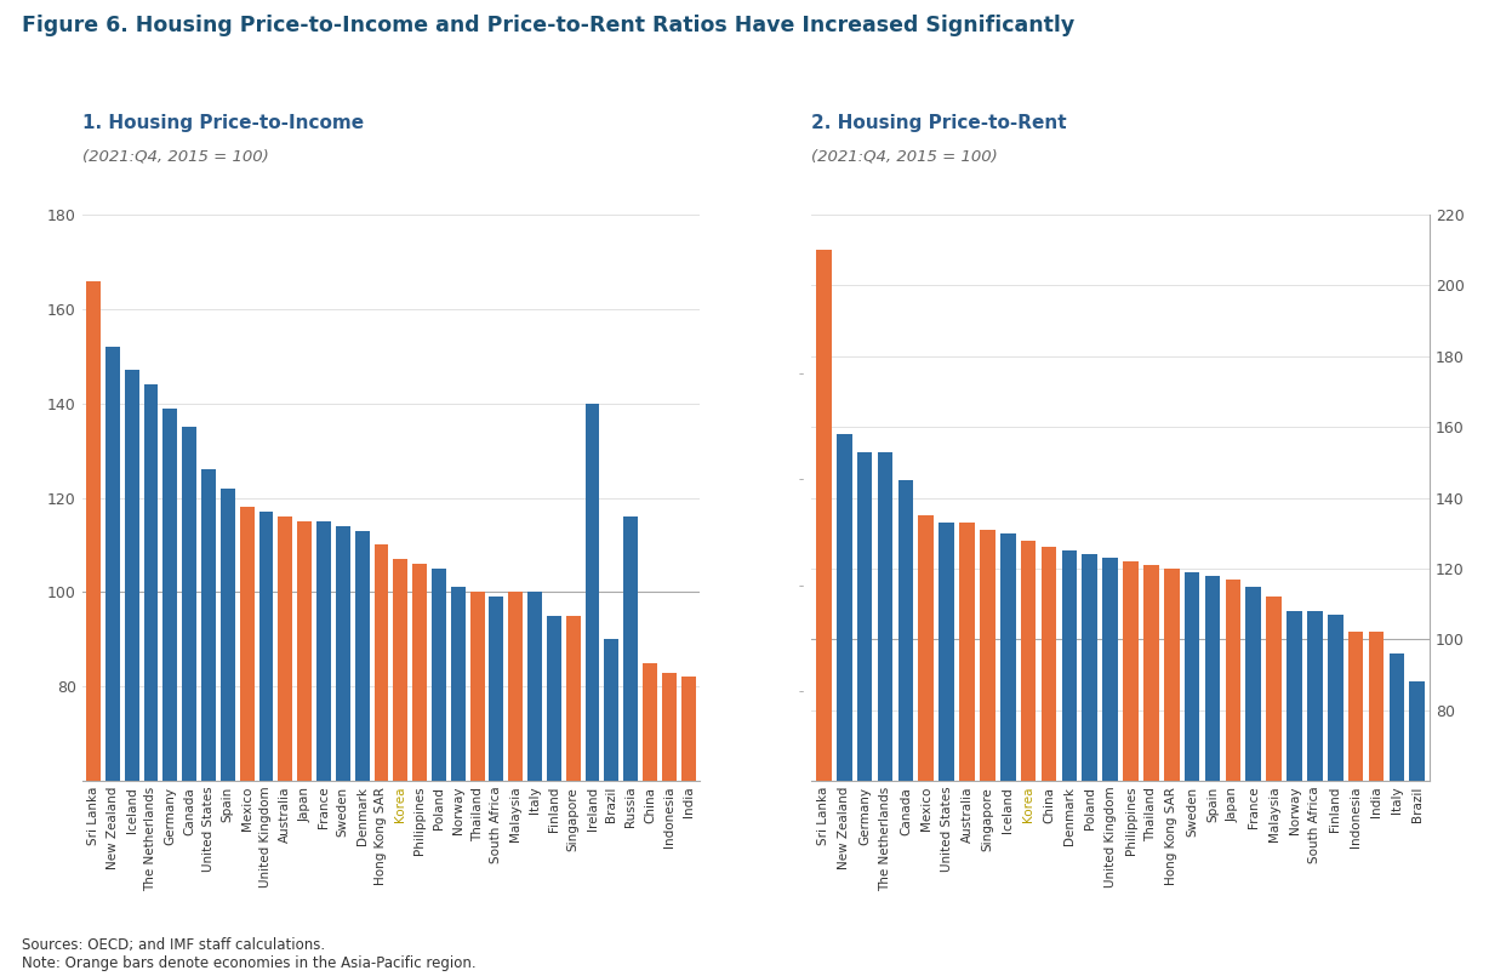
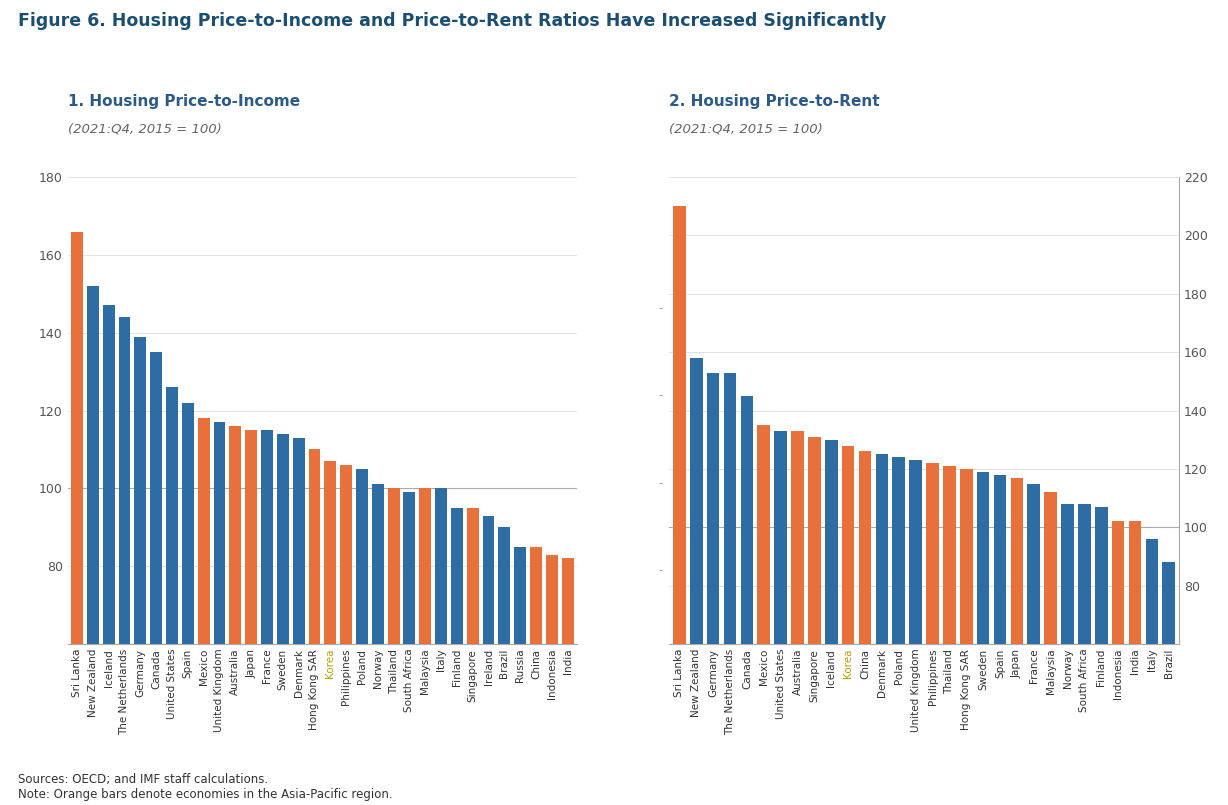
Ireland: 140 -> 93
Russia: 116 -> 85
